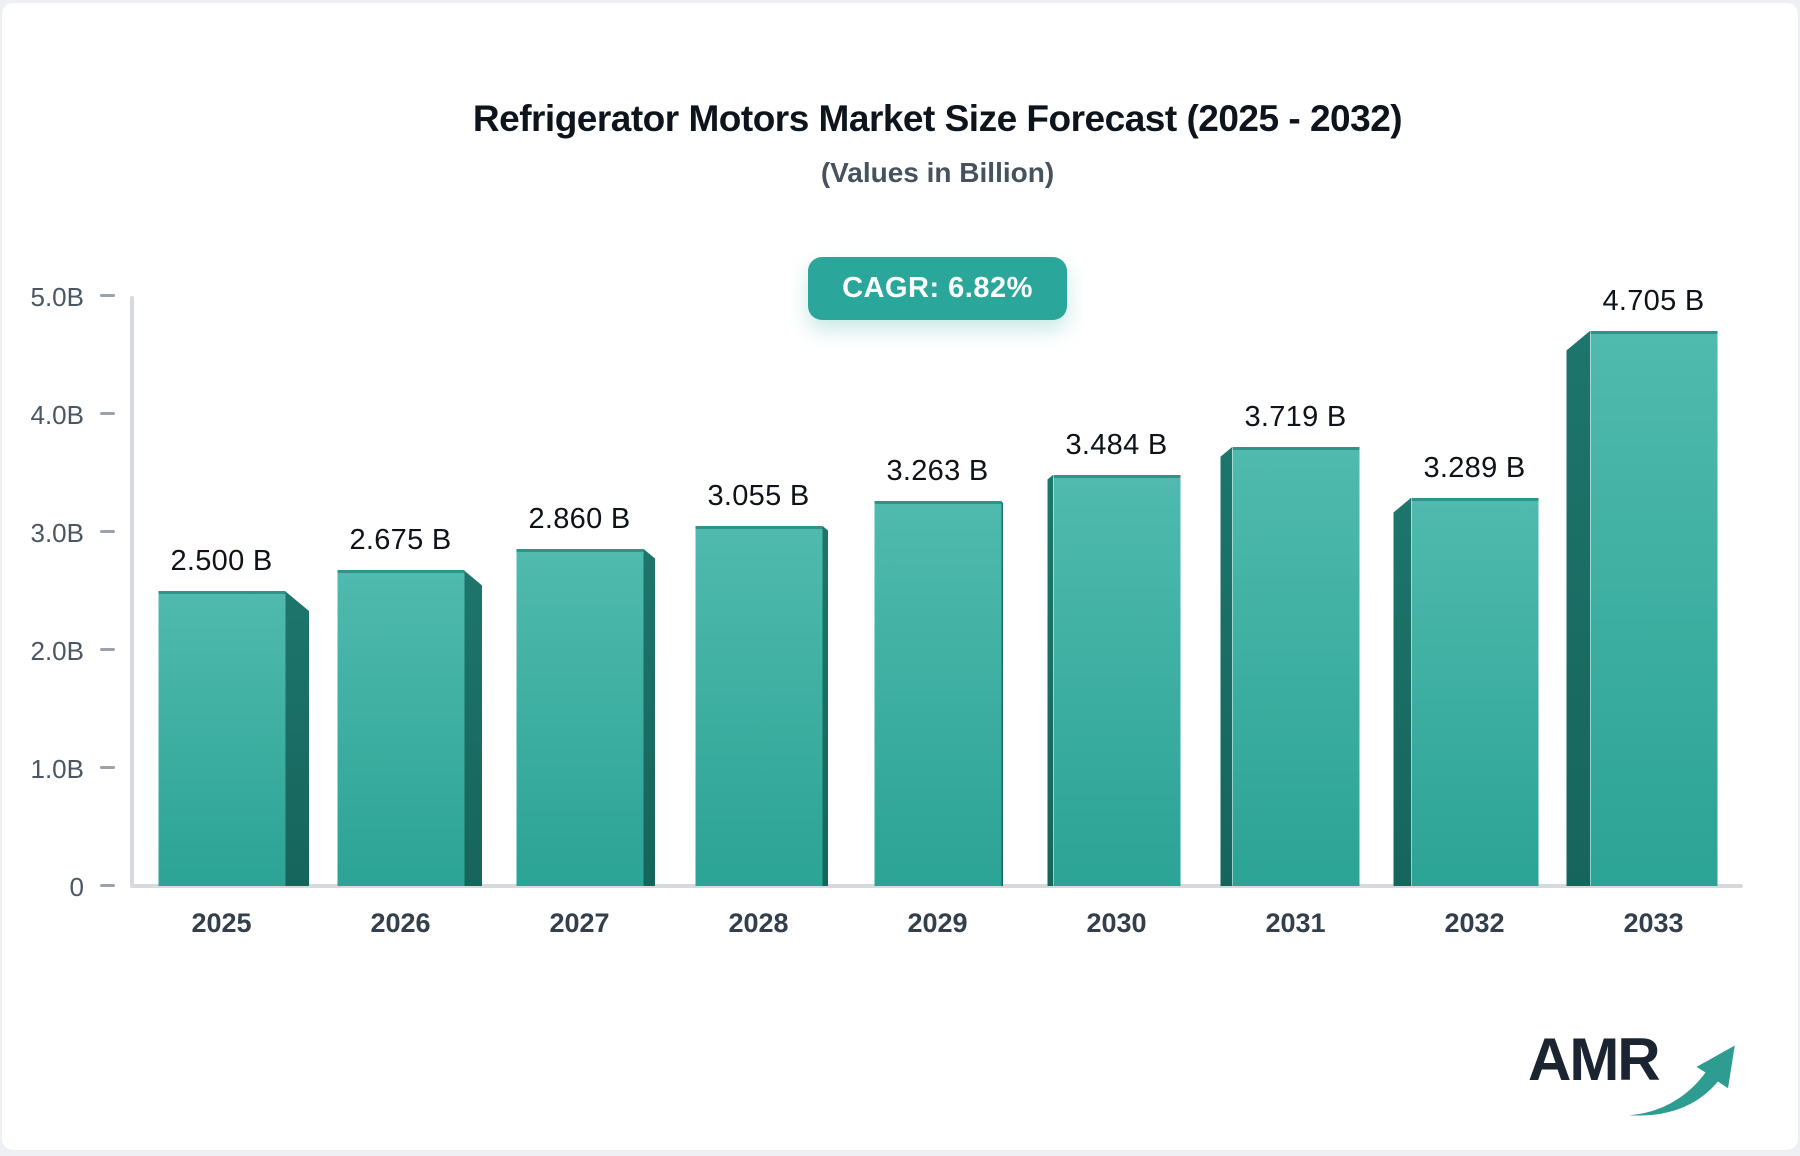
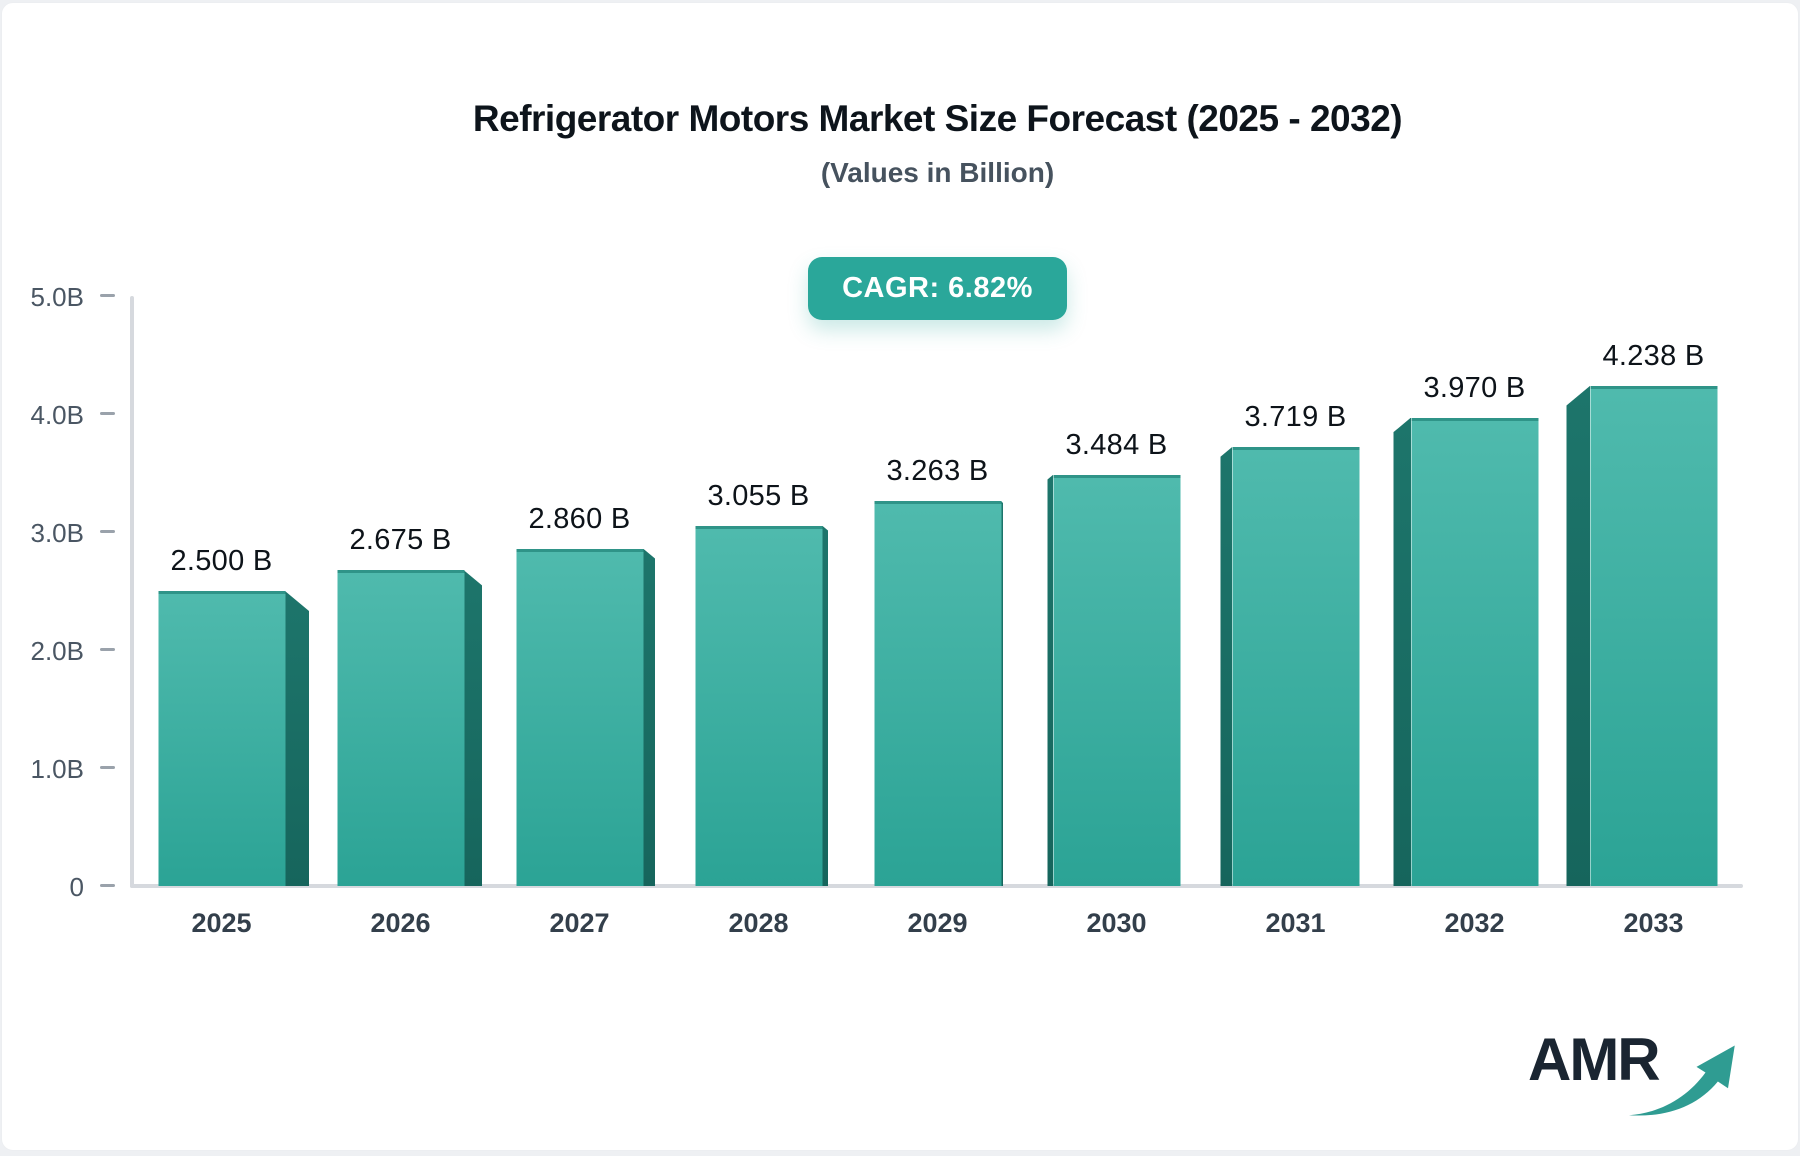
2032: 3.289 -> 3.970
2033: 4.705 -> 4.238
